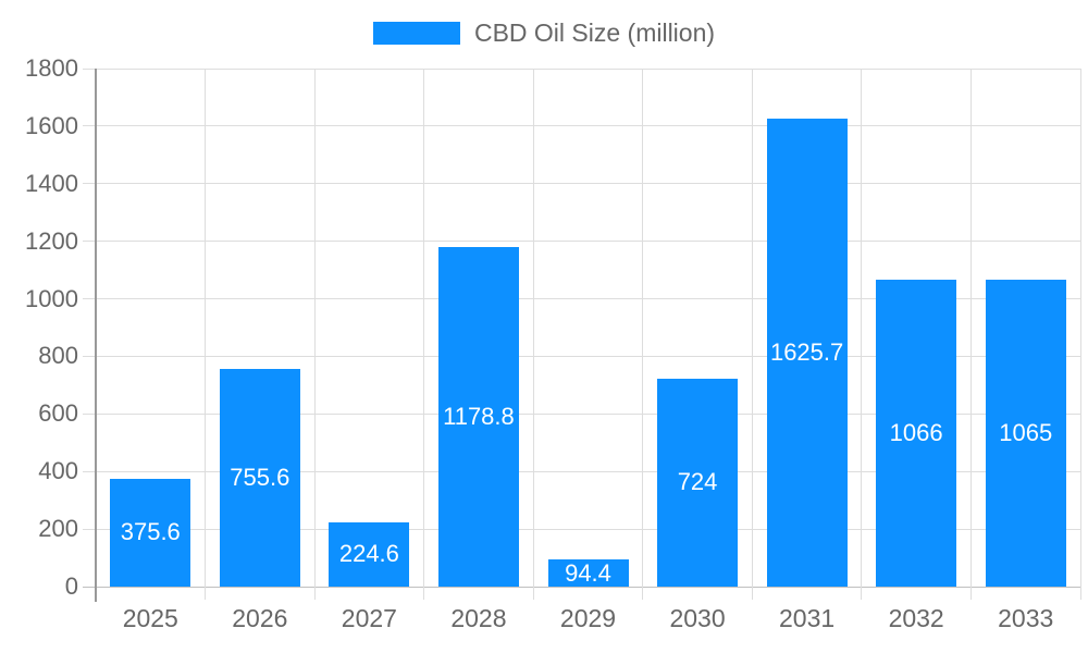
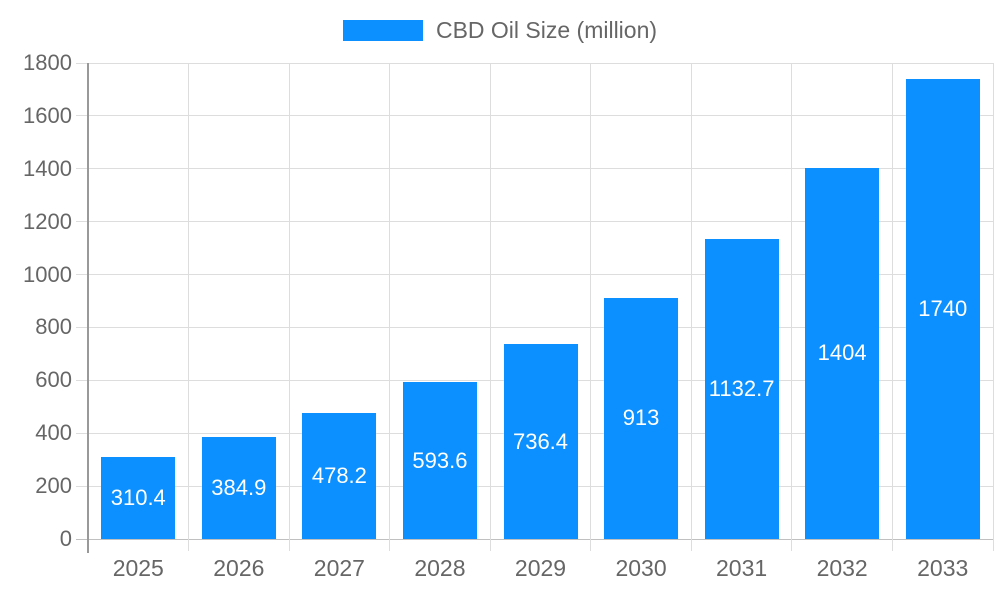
2025: 375.6 -> 310.4
2026: 755.6 -> 384.9
2027: 224.6 -> 478.2
2028: 1178.8 -> 593.6
2029: 94.4 -> 736.4
2030: 724 -> 913
2031: 1625.7 -> 1132.7
2032: 1066 -> 1404
2033: 1065 -> 1740
